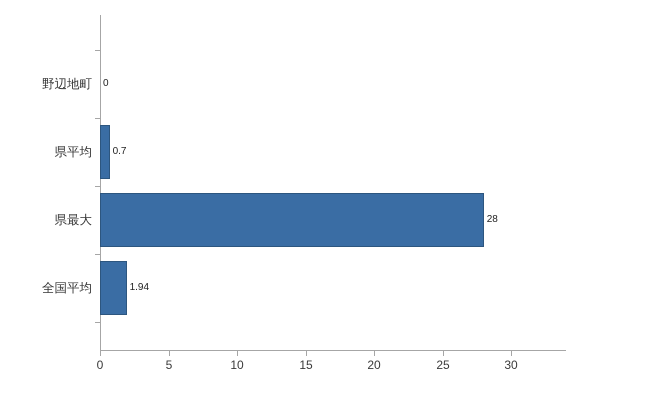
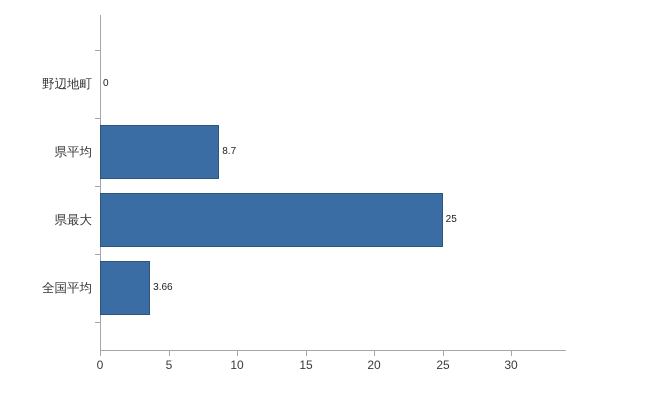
県平均: 0.7 -> 8.7
県最大: 28 -> 25
全国平均: 1.94 -> 3.66
